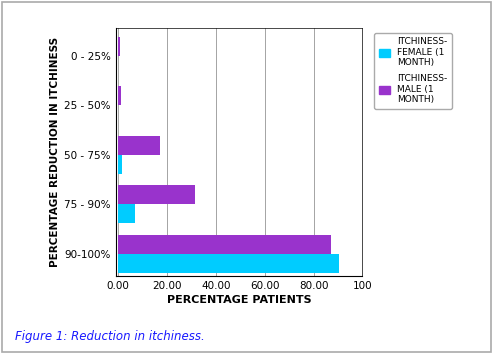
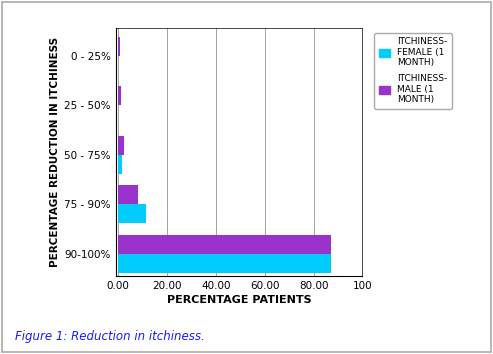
ITCHINESS- MALE (1 MONTH)/50 - 75%: 17.0 -> 2.5
ITCHINESS- MALE (1 MONTH)/75 - 90%: 31.5 -> 8.0
ITCHINESS- FEMALE (1 MONTH)/75 - 90%: 7.0 -> 11.5
ITCHINESS- FEMALE (1 MONTH)/90-100%: 90.5 -> 87.0
